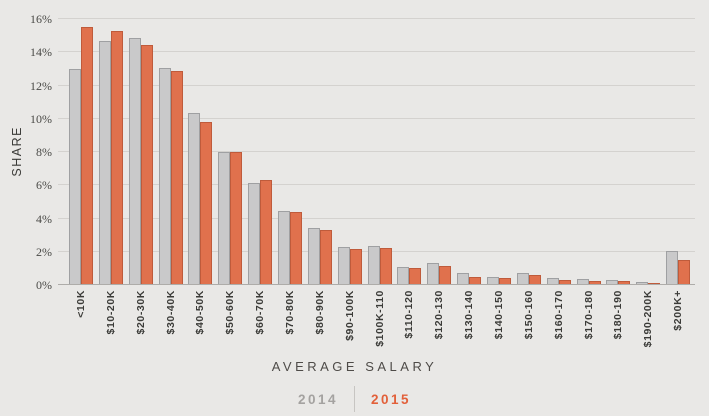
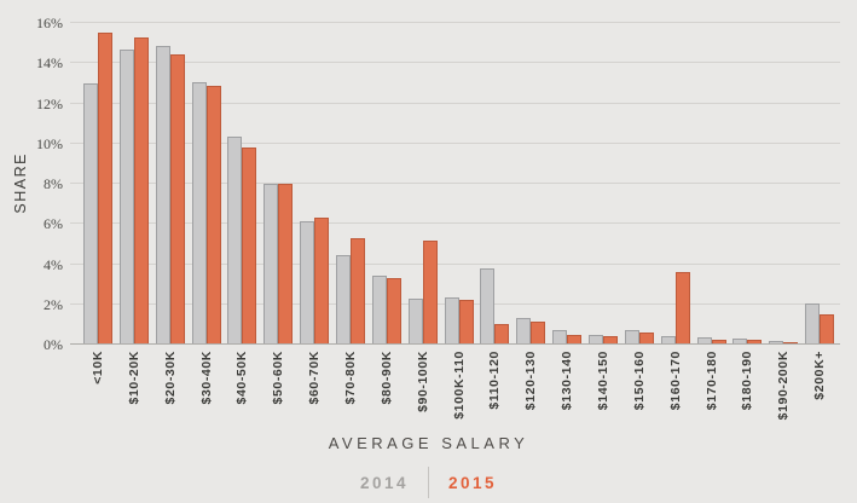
2015/$70-80K: 4.4% -> 5.3%
2015/$90-100K: 2.1% -> 5.2%
2014/$110-120: 1.1% -> 3.8%
2015/$160-170: 0.3% -> 3.6%
